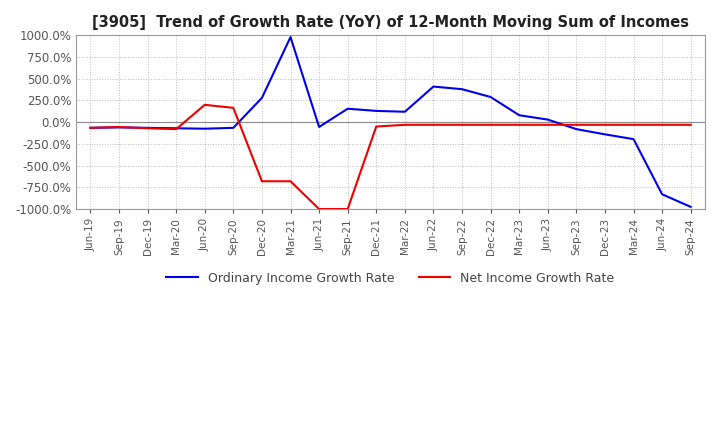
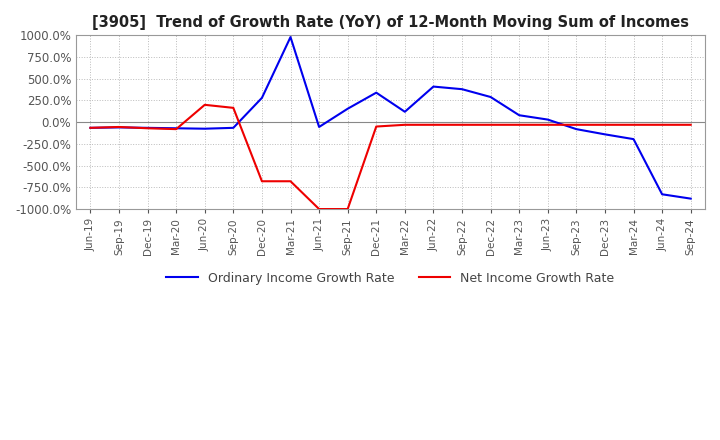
Ordinary Income Growth Rate/Dec-21: 130% -> 340%
Ordinary Income Growth Rate/Sep-24: -980% -> -880%
